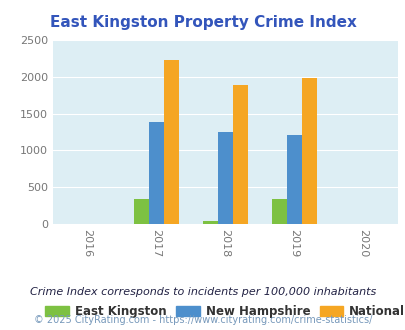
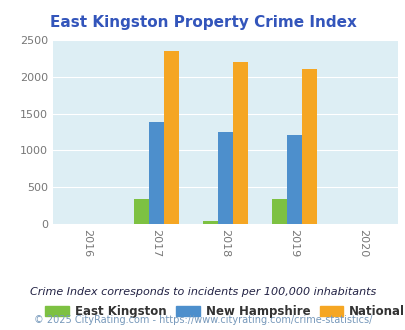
National/2017: 2220 -> 2350
National/2018: 1880 -> 2200
National/2019: 1980 -> 2100
